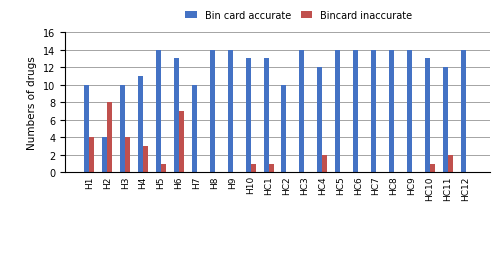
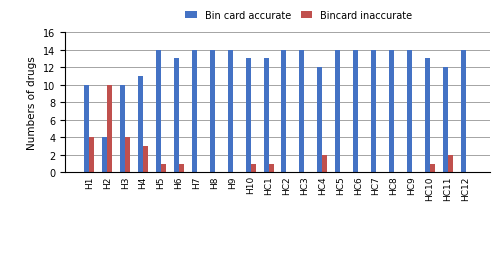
Bincard inaccurate/H2: 8 -> 10
Bincard inaccurate/H6: 7 -> 1
Bin card accurate/H7: 10 -> 14
Bin card accurate/HC2: 10 -> 14
